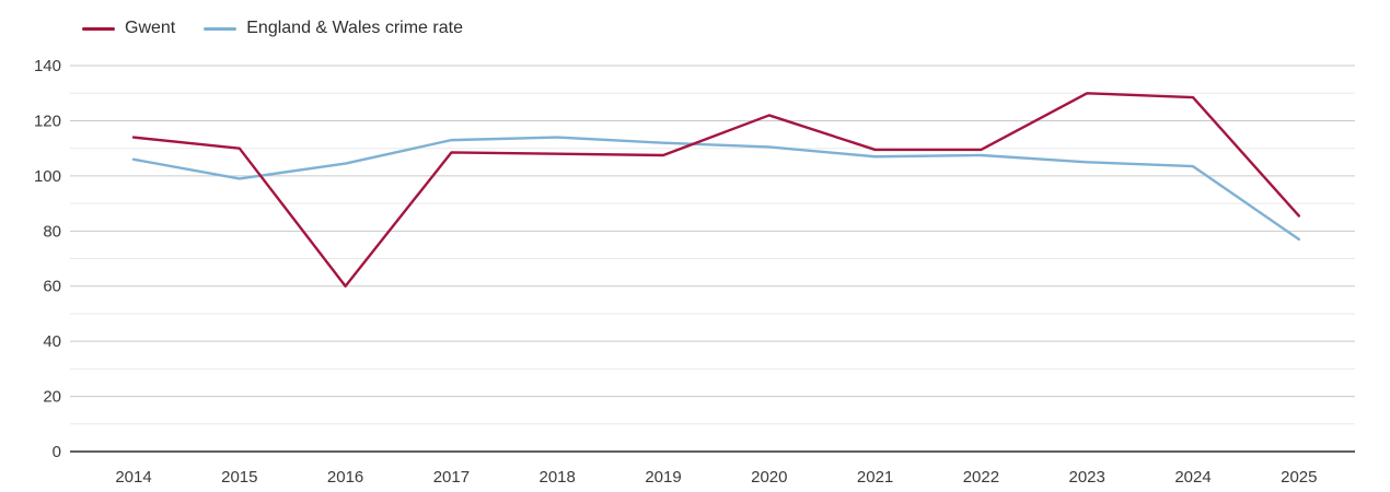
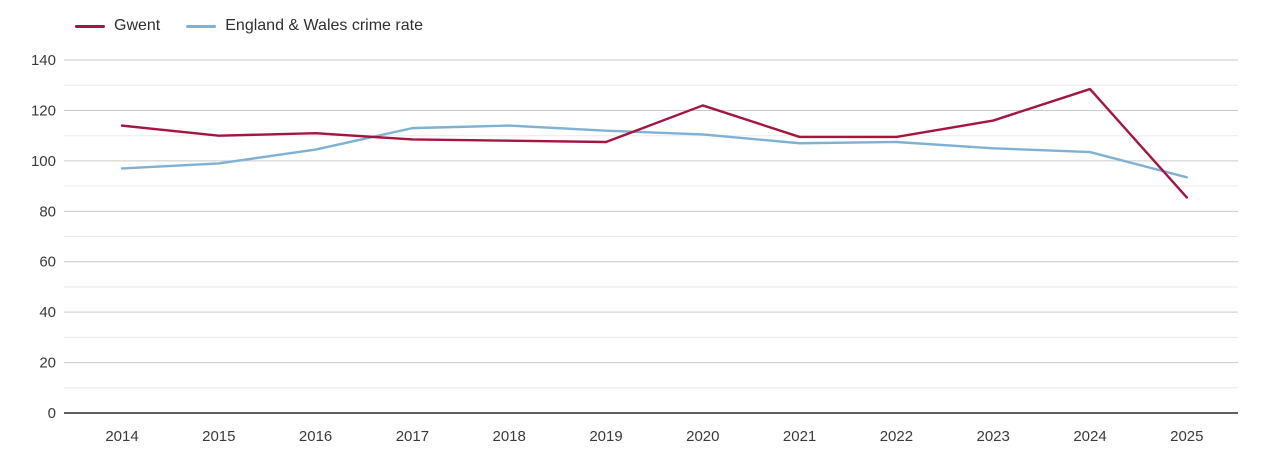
England & Wales crime rate/2014: 106 -> 97
Gwent/2016: 60 -> 111
Gwent/2023: 130 -> 116
England & Wales crime rate/2025: 77 -> 94
